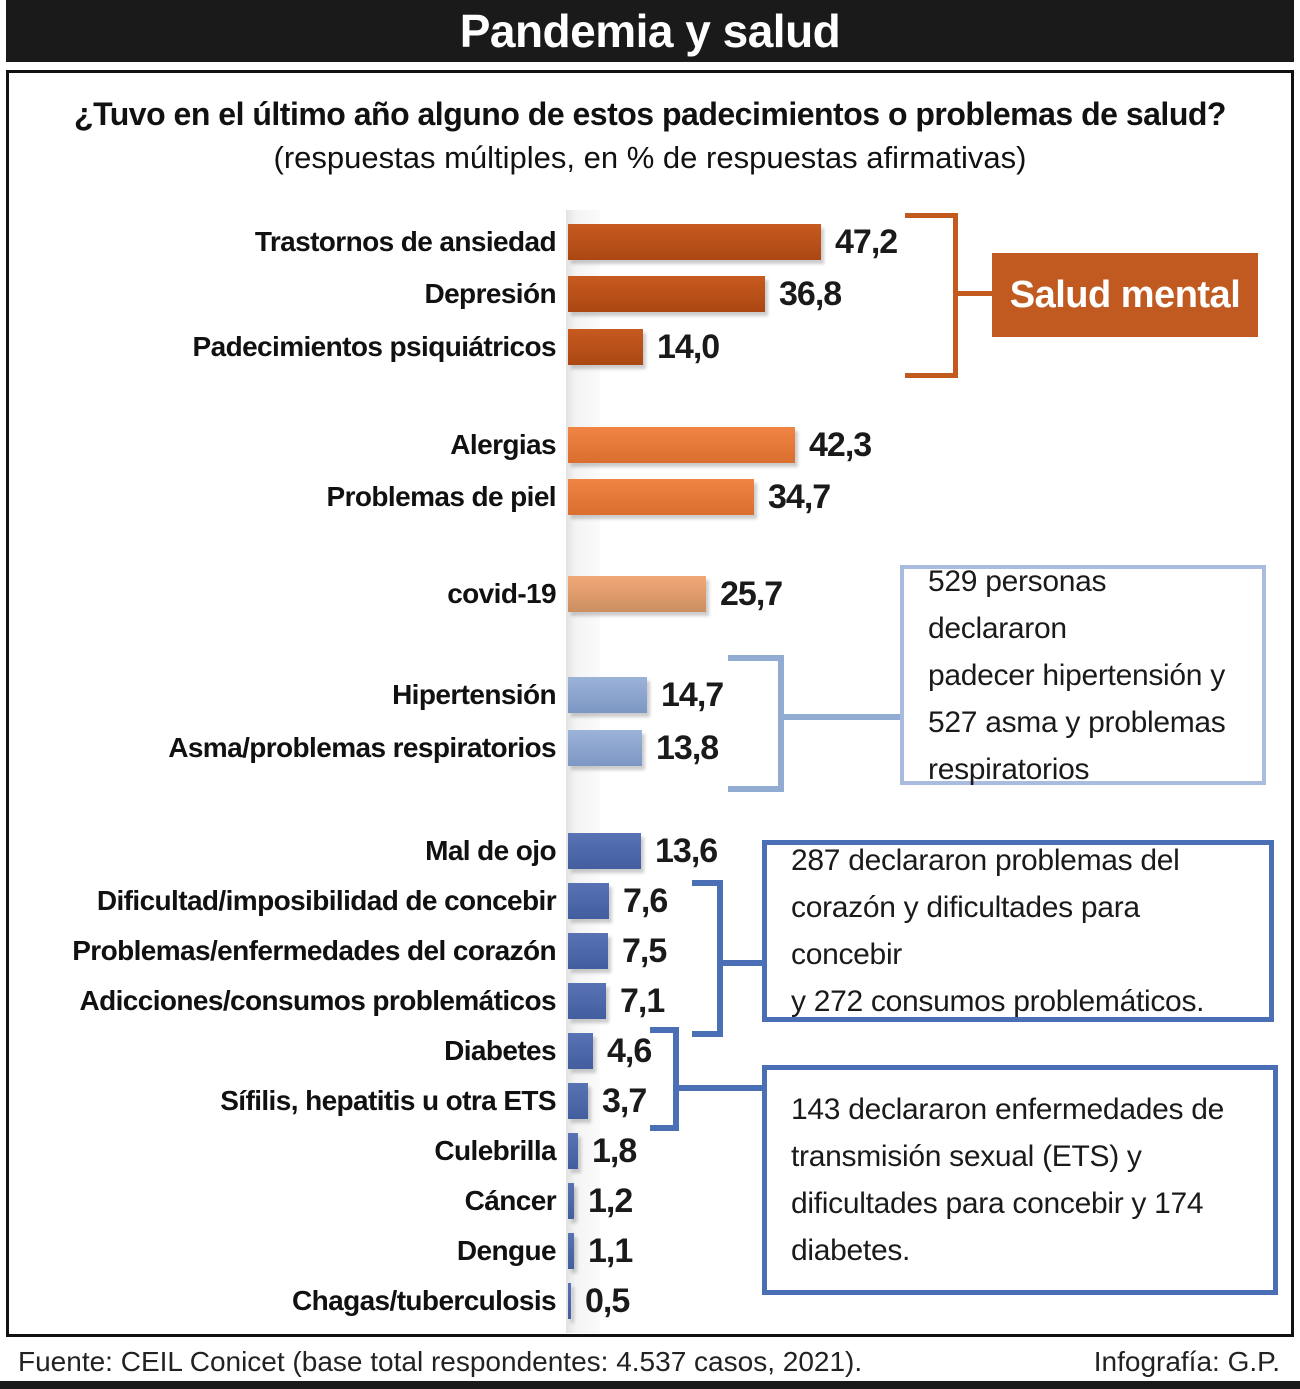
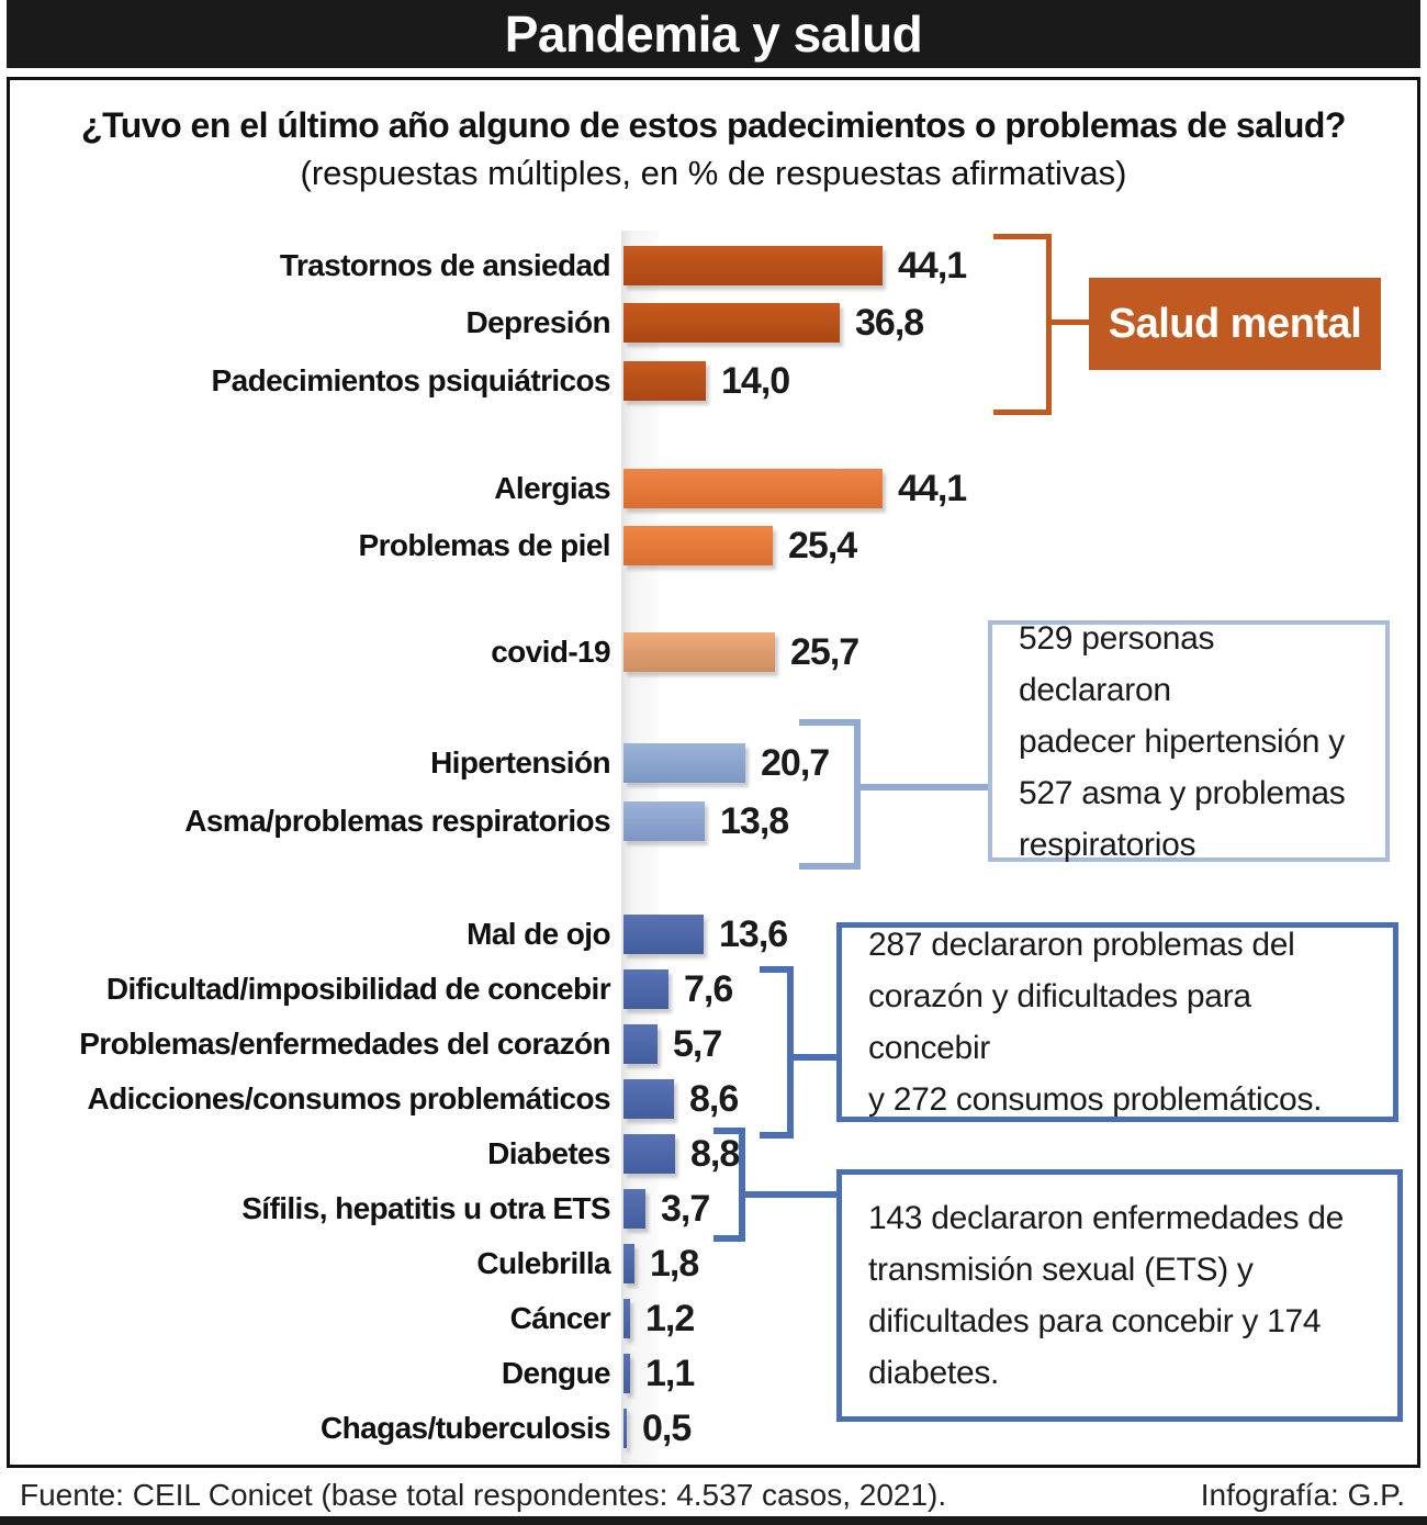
Trastornos de ansiedad: 47,2 -> 44,1
Alergias: 42,3 -> 44,1
Problemas de piel: 34,7 -> 25,4
Hipertensión: 14,7 -> 20,7
Problemas/enfermedades del corazón: 7,5 -> 5,7
Adicciones/consumos problemáticos: 7,1 -> 8,6
Diabetes: 4,6 -> 8,8
